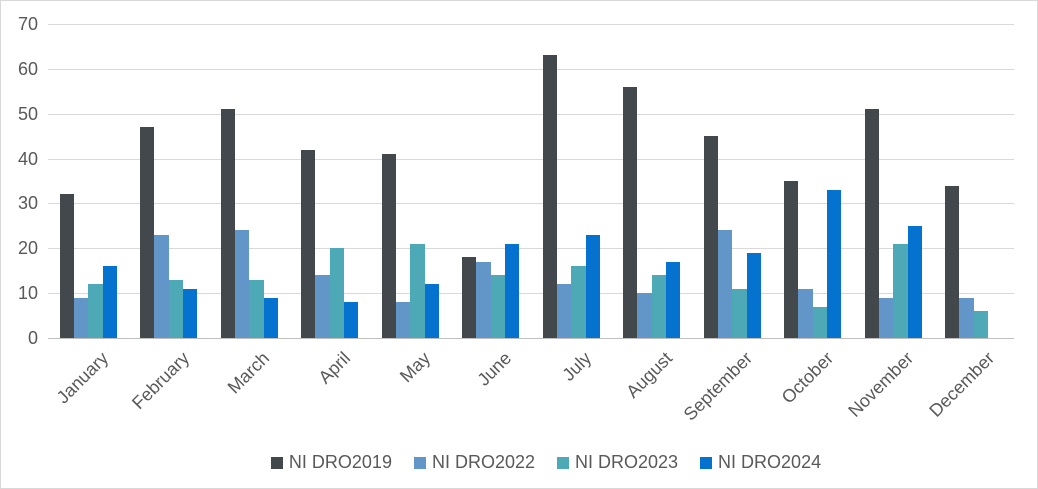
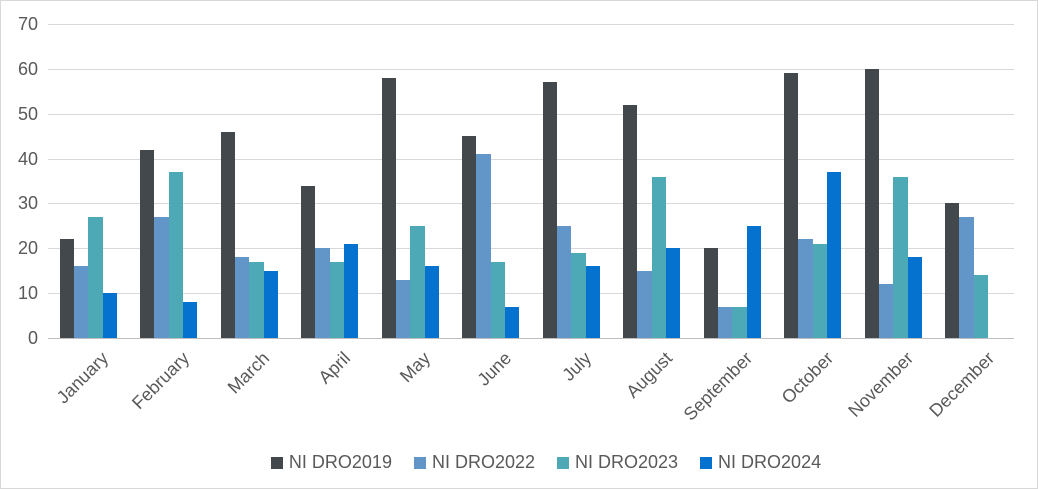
NI DRO2019/January: 32 -> 22
NI DRO2022/January: 9 -> 16
NI DRO2023/January: 12 -> 27
NI DRO2024/January: 16 -> 10
NI DRO2019/February: 47 -> 42
NI DRO2022/February: 23 -> 27
NI DRO2023/February: 13 -> 37
NI DRO2024/February: 11 -> 8
NI DRO2019/March: 51 -> 46
NI DRO2022/March: 24 -> 18
NI DRO2023/March: 13 -> 17
NI DRO2024/March: 9 -> 15
NI DRO2019/April: 42 -> 34
NI DRO2022/April: 14 -> 20
NI DRO2023/April: 20 -> 17
NI DRO2024/April: 8 -> 21
NI DRO2019/May: 41 -> 58
NI DRO2022/May: 8 -> 13
NI DRO2023/May: 21 -> 25
NI DRO2024/May: 12 -> 16
NI DRO2019/June: 18 -> 45
NI DRO2022/June: 17 -> 41
NI DRO2023/June: 14 -> 17
NI DRO2024/June: 21 -> 7
NI DRO2019/July: 63 -> 57
NI DRO2022/July: 12 -> 25
NI DRO2023/July: 16 -> 19
NI DRO2024/July: 23 -> 16
NI DRO2019/August: 56 -> 52
NI DRO2022/August: 10 -> 15
NI DRO2023/August: 14 -> 36
NI DRO2024/August: 17 -> 20
NI DRO2019/September: 45 -> 20
NI DRO2022/September: 24 -> 7
NI DRO2023/September: 11 -> 7
NI DRO2024/September: 19 -> 25
NI DRO2019/October: 35 -> 59
NI DRO2022/October: 11 -> 22
NI DRO2023/October: 7 -> 21
NI DRO2024/October: 33 -> 37
NI DRO2019/November: 51 -> 60
NI DRO2022/November: 9 -> 12
NI DRO2023/November: 21 -> 36
NI DRO2024/November: 25 -> 18
NI DRO2019/December: 34 -> 30
NI DRO2022/December: 9 -> 27
NI DRO2023/December: 6 -> 14
